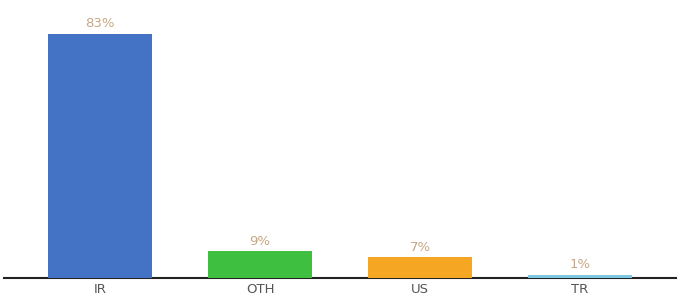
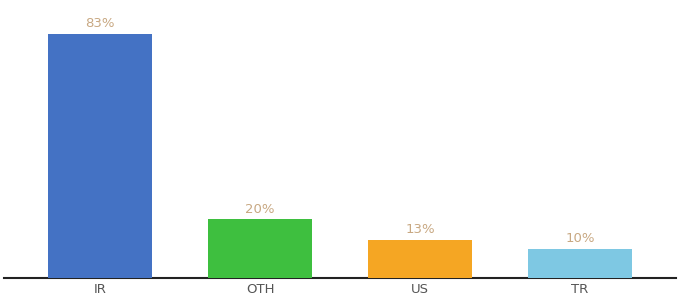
OTH: 9% -> 20%
US: 7% -> 13%
TR: 1% -> 10%
